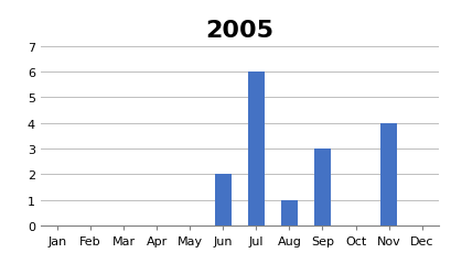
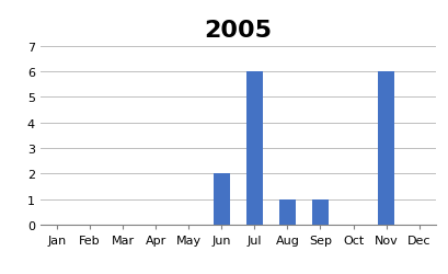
Sep: 3 -> 1
Nov: 4 -> 6
